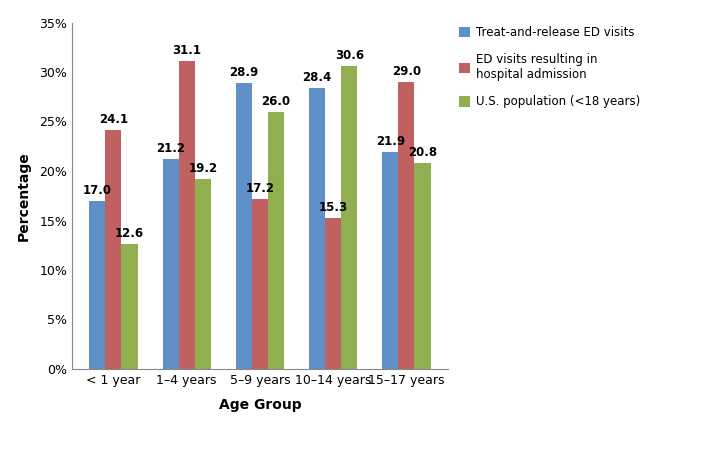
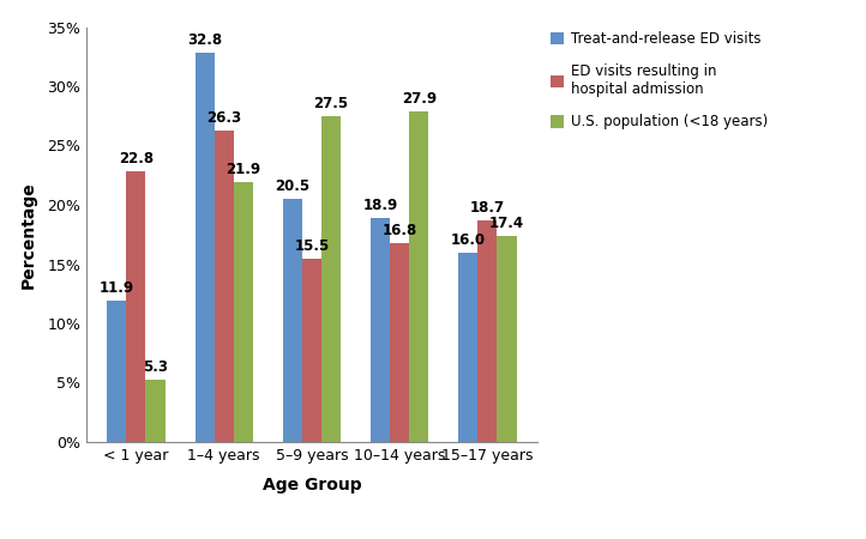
Treat-and-release ED visits/< 1 year: 17.0 -> 11.9
ED visits resulting in hospital admission/< 1 year: 24.1 -> 22.8
U.S. population (<18 years)/< 1 year: 12.6 -> 5.3
Treat-and-release ED visits/1–4 years: 21.2 -> 32.8
ED visits resulting in hospital admission/1–4 years: 31.1 -> 26.3
U.S. population (<18 years)/1–4 years: 19.2 -> 21.9
Treat-and-release ED visits/5–9 years: 28.9 -> 20.5
ED visits resulting in hospital admission/5–9 years: 17.2 -> 15.5
U.S. population (<18 years)/5–9 years: 26.0 -> 27.5
Treat-and-release ED visits/10–14 years: 28.4 -> 18.9
ED visits resulting in hospital admission/10–14 years: 15.3 -> 16.8
U.S. population (<18 years)/10–14 years: 30.6 -> 27.9
Treat-and-release ED visits/15–17 years: 21.9 -> 16.0
ED visits resulting in hospital admission/15–17 years: 29.0 -> 18.7
U.S. population (<18 years)/15–17 years: 20.8 -> 17.4
